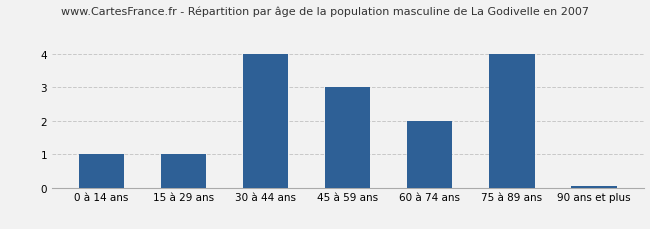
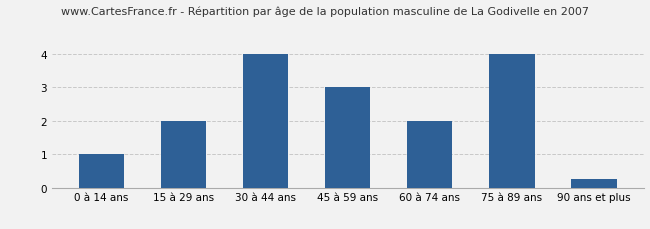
15 à 29 ans: 1.00 -> 2.00
90 ans et plus: 0.05 -> 0.25
